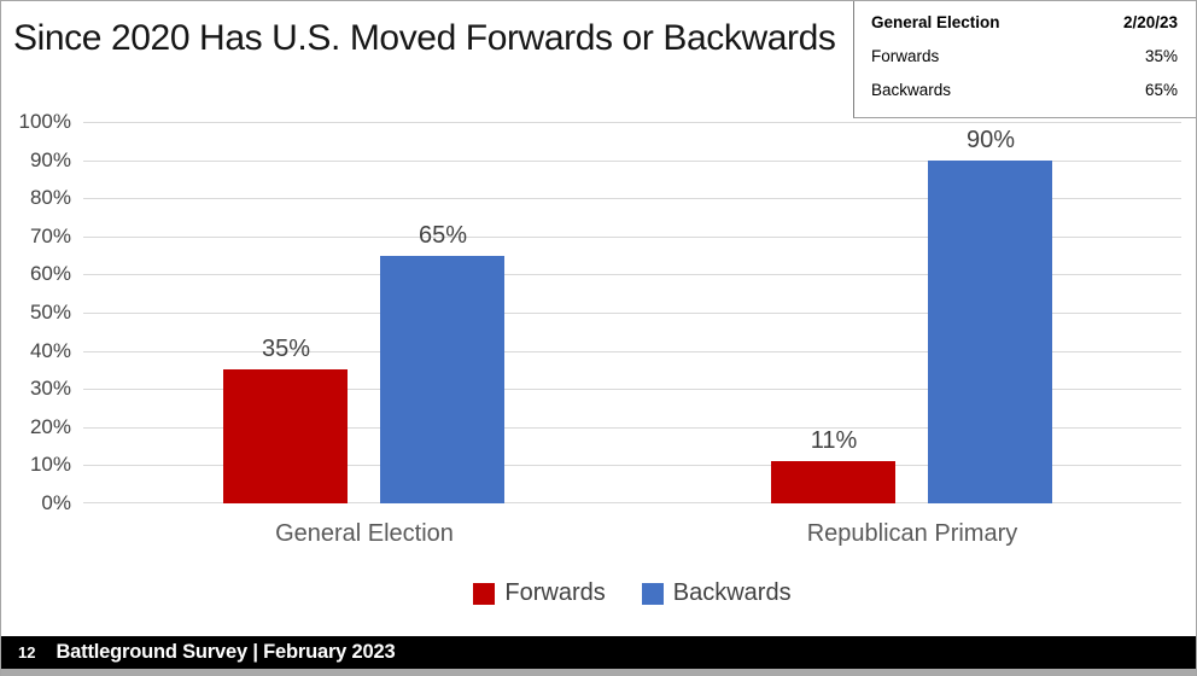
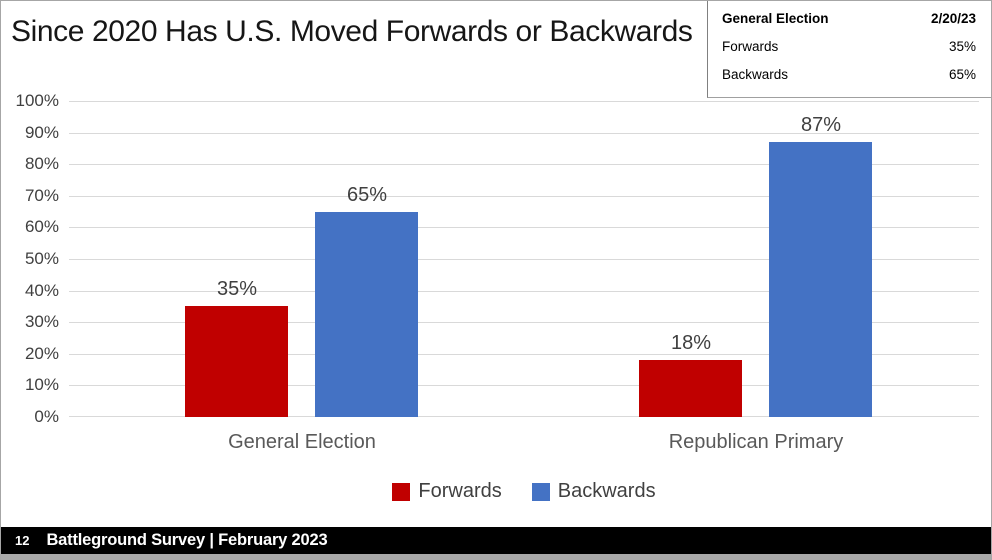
Forwards/Republican Primary: 11% -> 18%
Backwards/Republican Primary: 90% -> 87%
